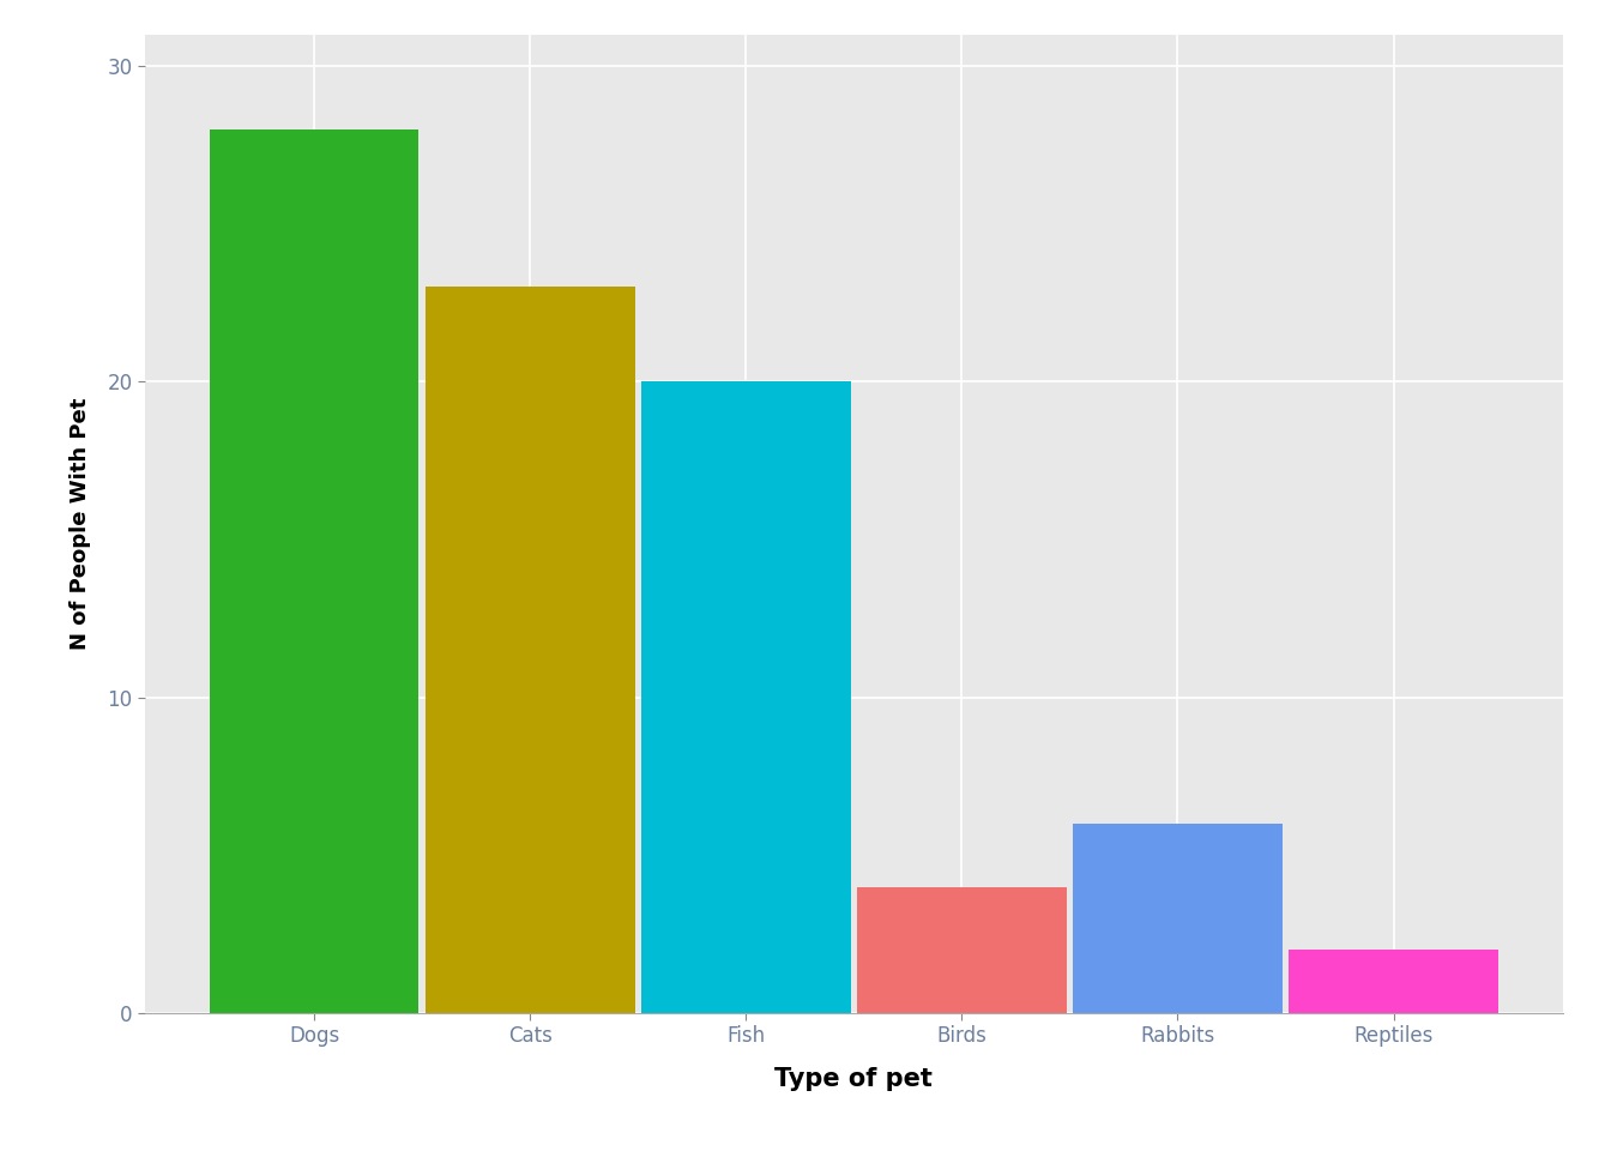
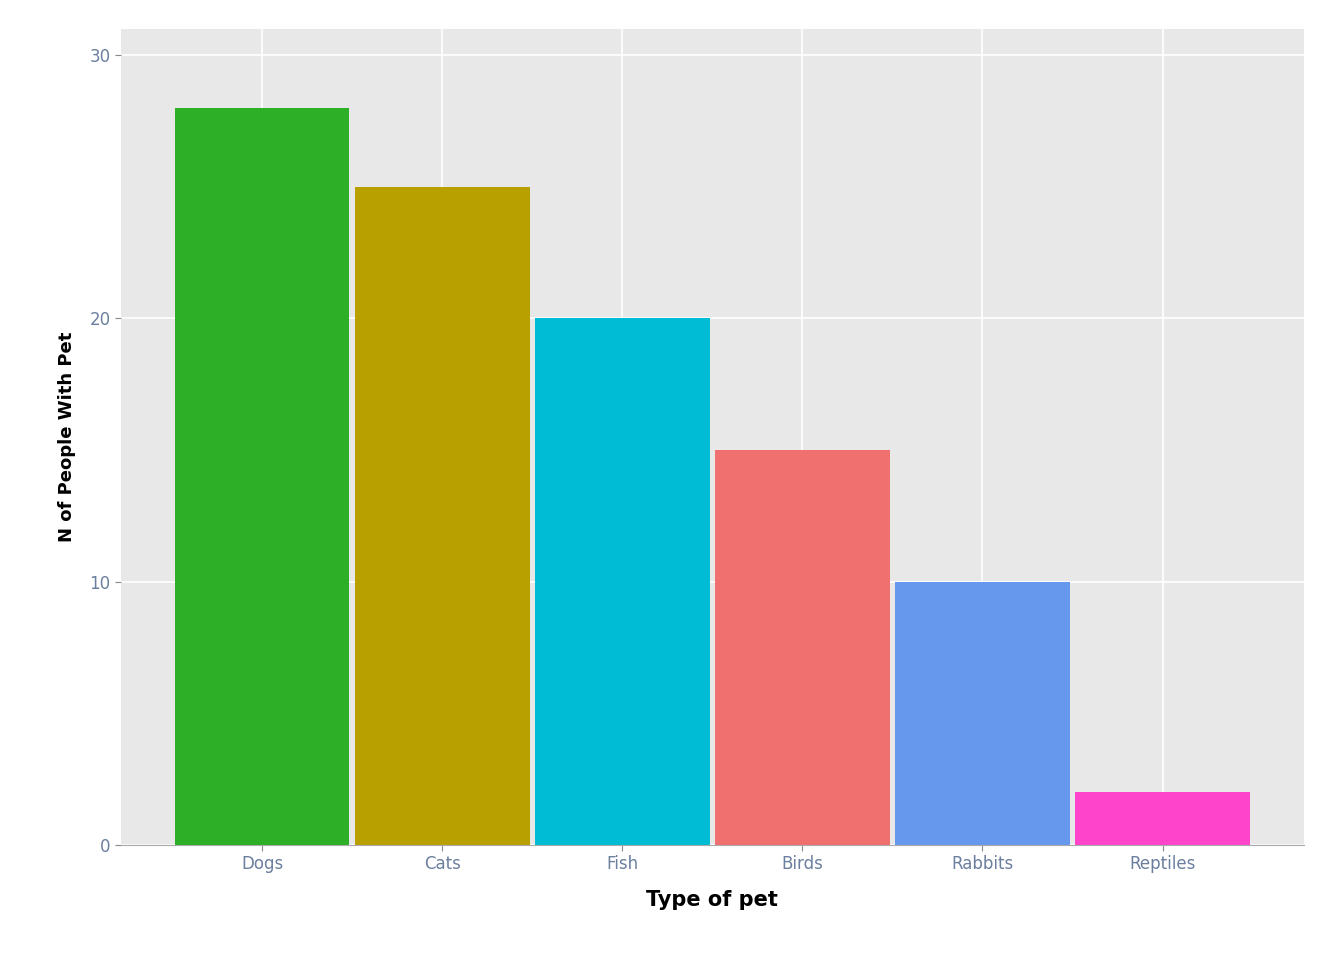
Cats: 23 -> 25
Birds: 4 -> 15
Rabbits: 6 -> 10
